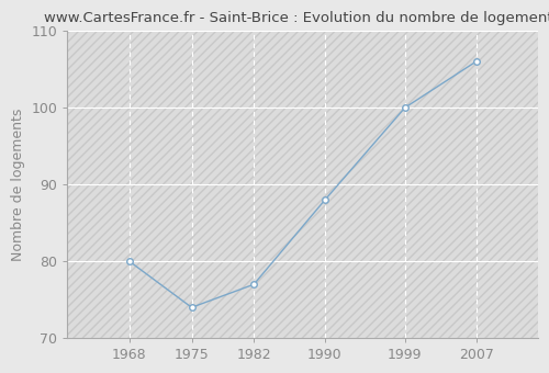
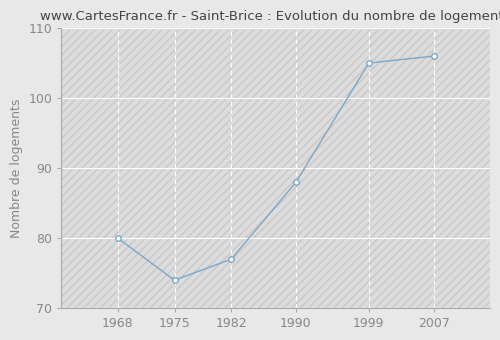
1999: 100 -> 105
